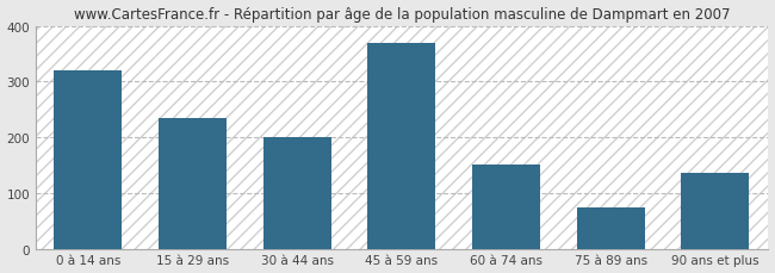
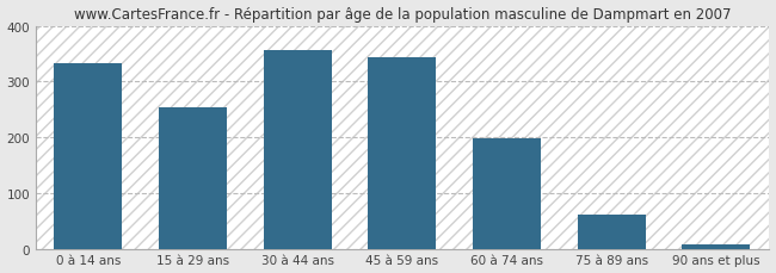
0 à 14 ans: 320 -> 333
15 à 29 ans: 235 -> 254
30 à 44 ans: 200 -> 356
45 à 59 ans: 370 -> 343
60 à 74 ans: 150 -> 197
75 à 89 ans: 75 -> 61
90 ans et plus: 135 -> 7
